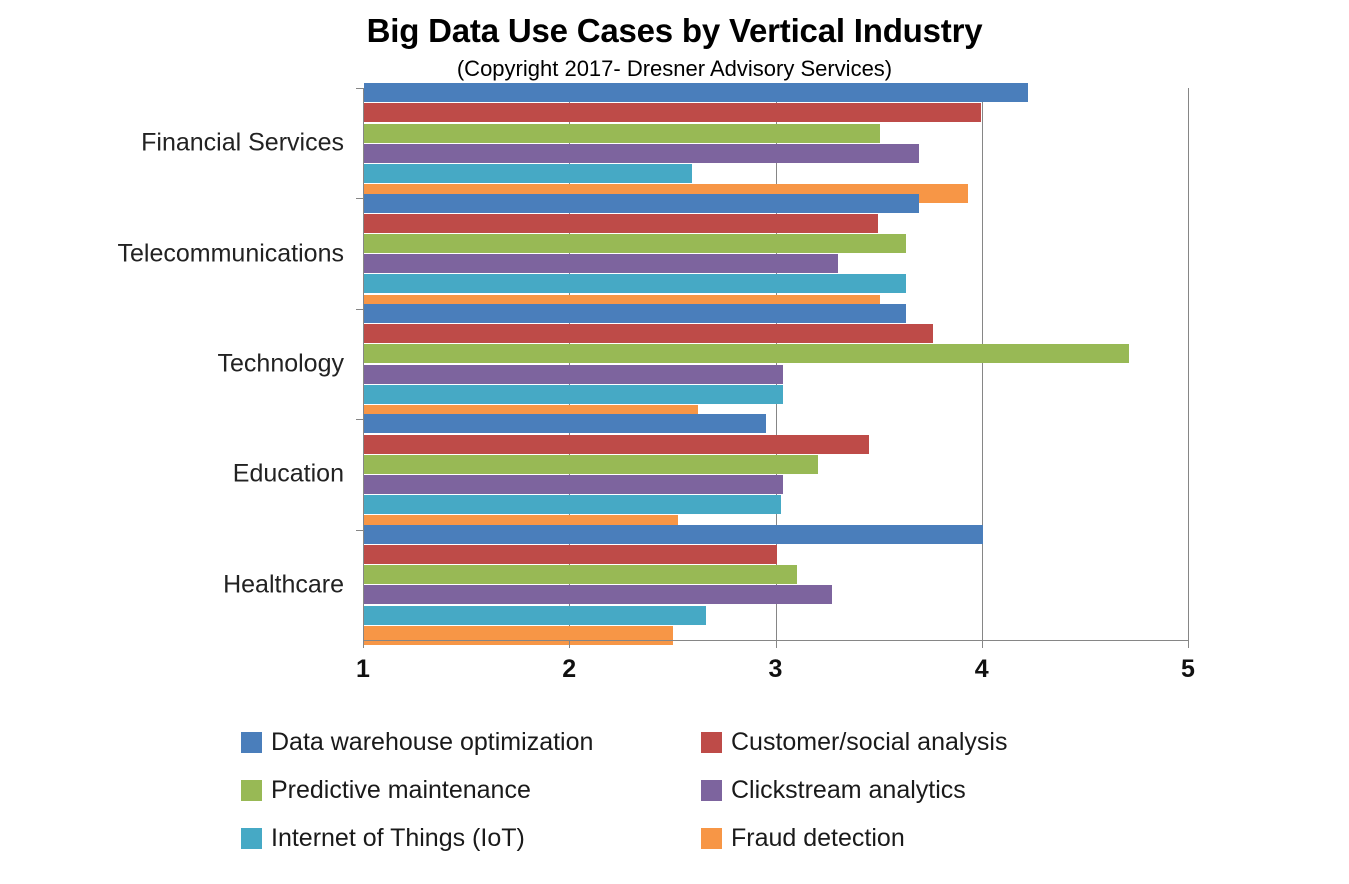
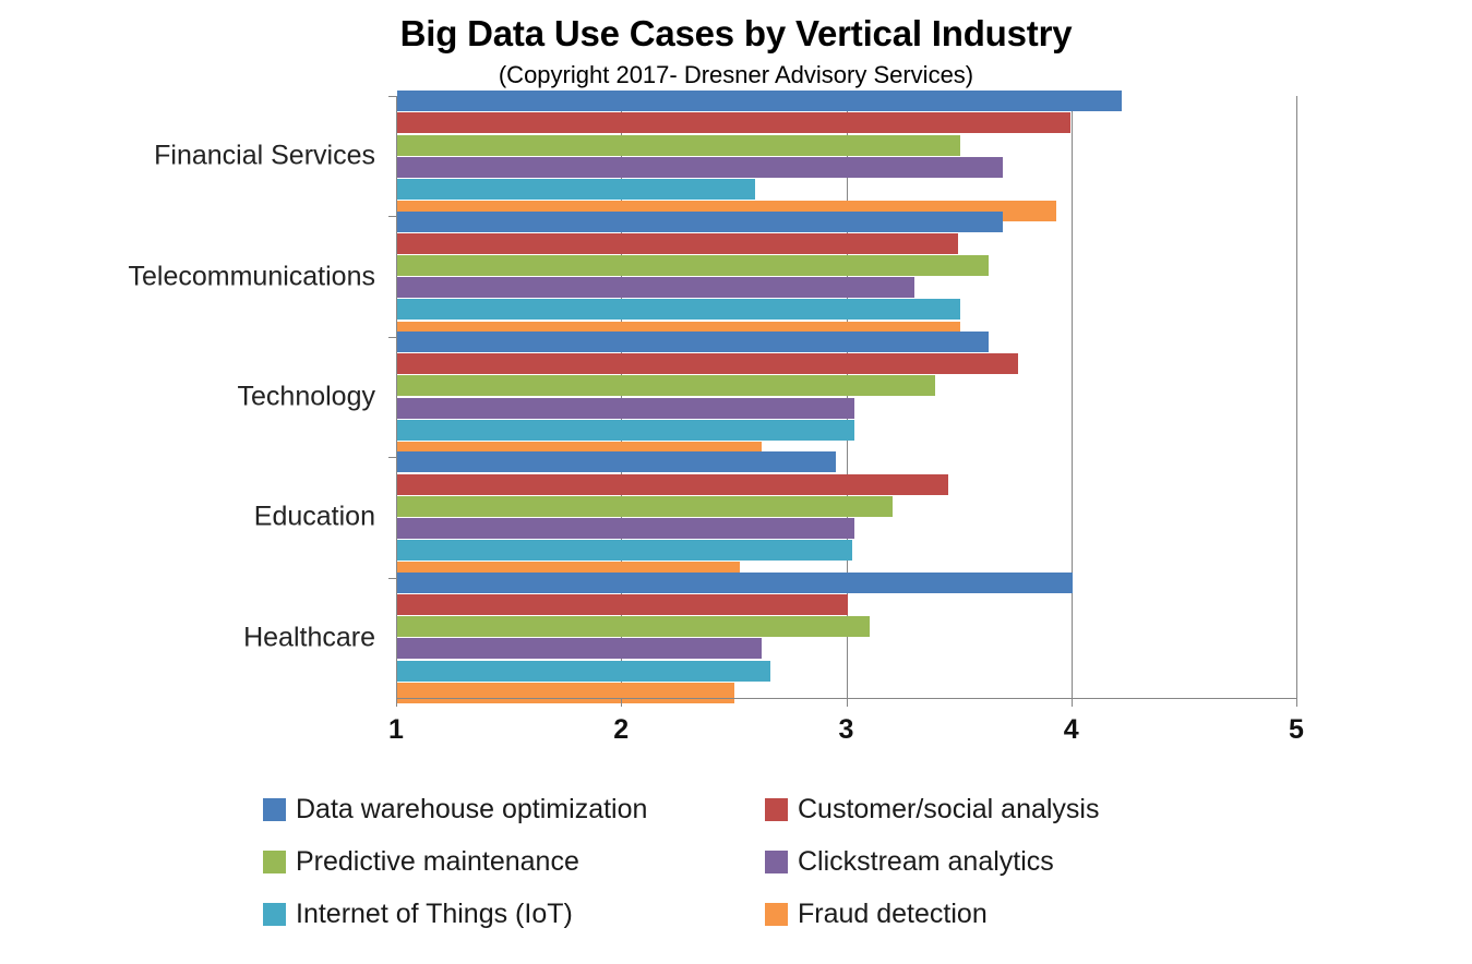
Internet of Things (IoT)/Telecommunications: 3.63 -> 3.50
Predictive maintenance/Technology: 4.71 -> 3.39
Clickstream analytics/Healthcare: 3.27 -> 2.62
